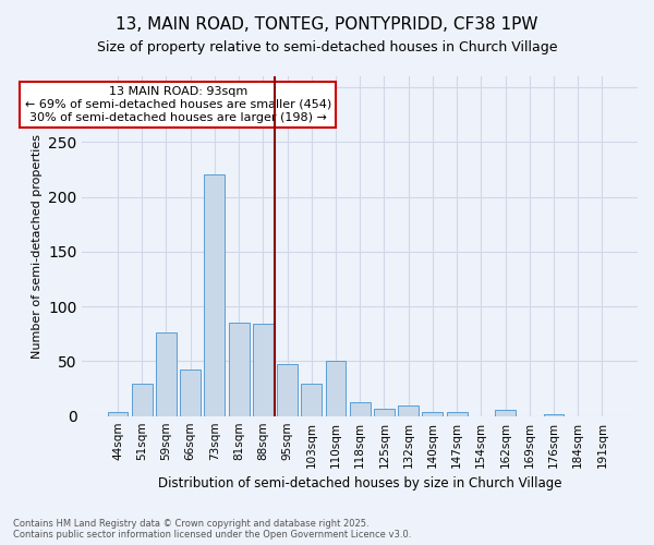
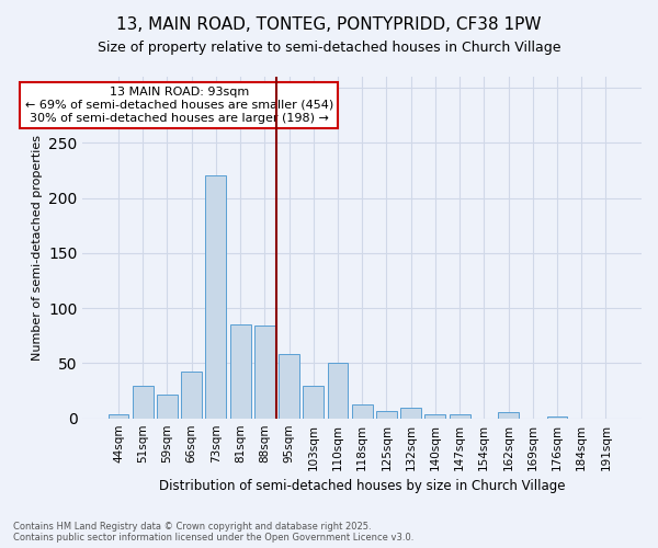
59sqm: 76 -> 22
95sqm: 47 -> 58
